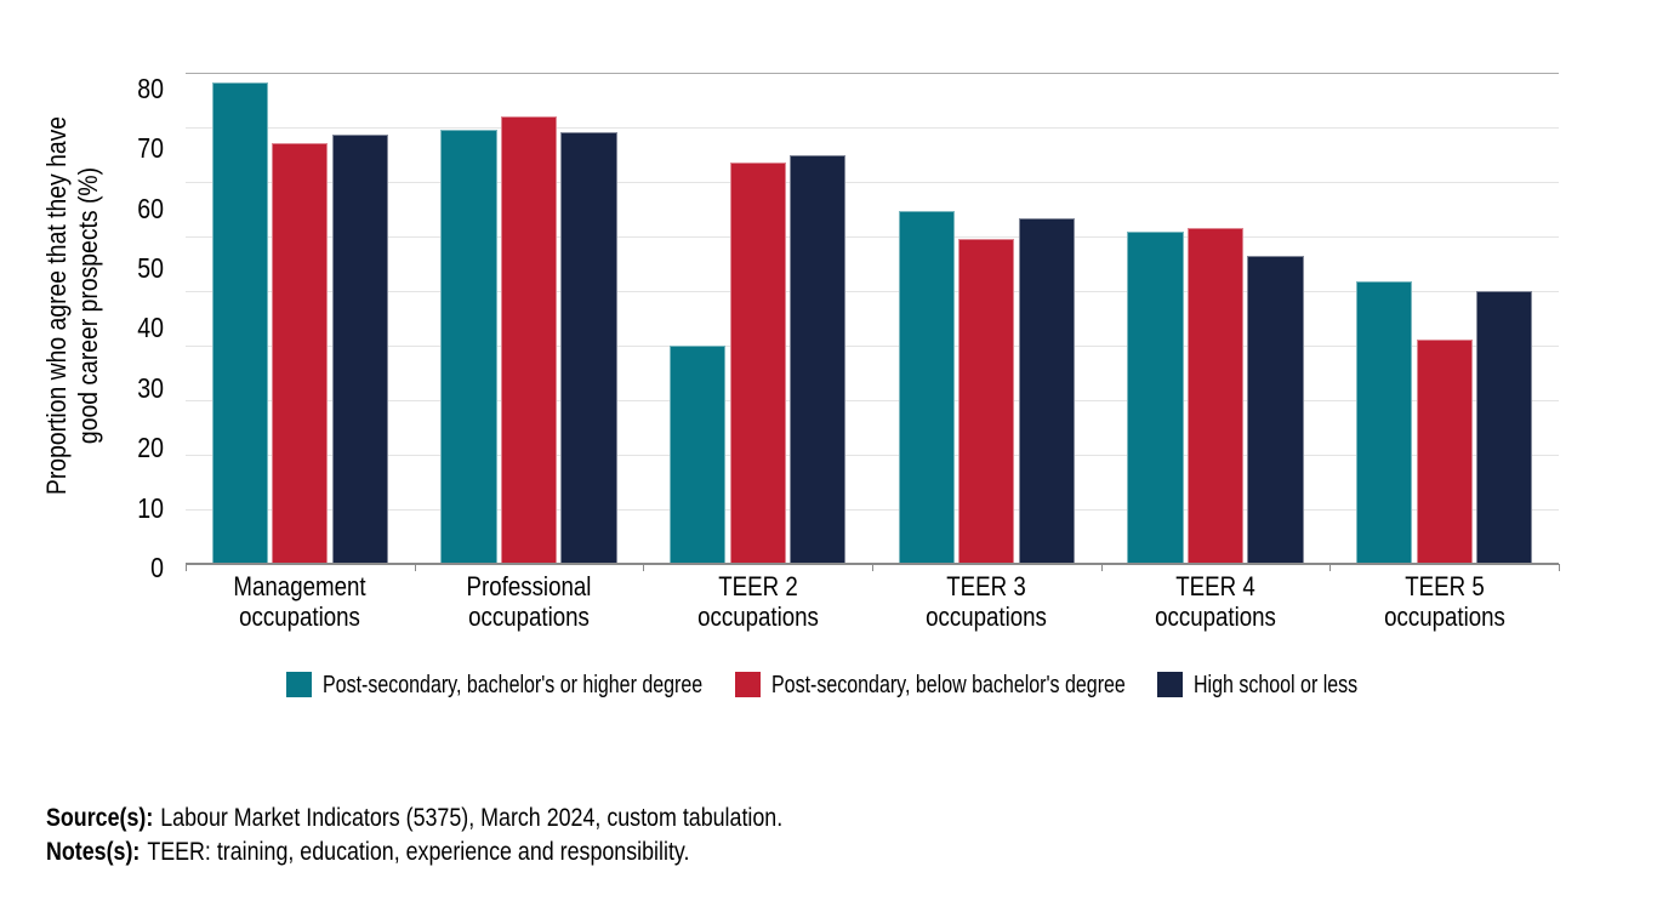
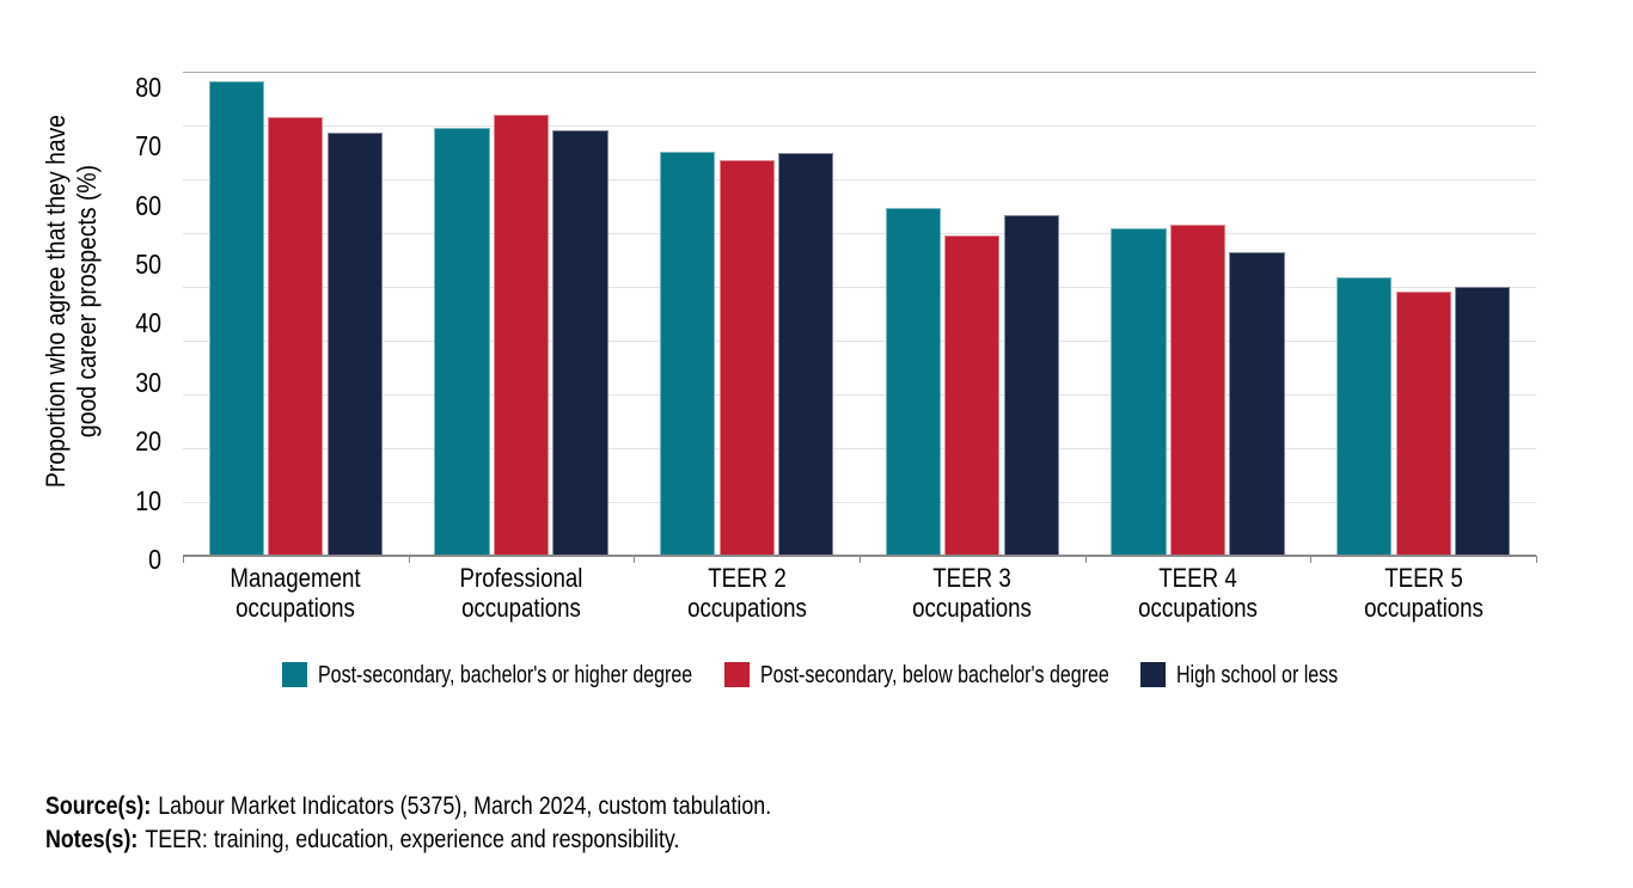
Post-secondary, below bachelor's degree/Management occupations: 77 -> 82
Post-secondary, bachelor's or higher degree/TEER 2 occupations: 40 -> 75
Post-secondary, below bachelor's degree/TEER 5 occupations: 41 -> 49
